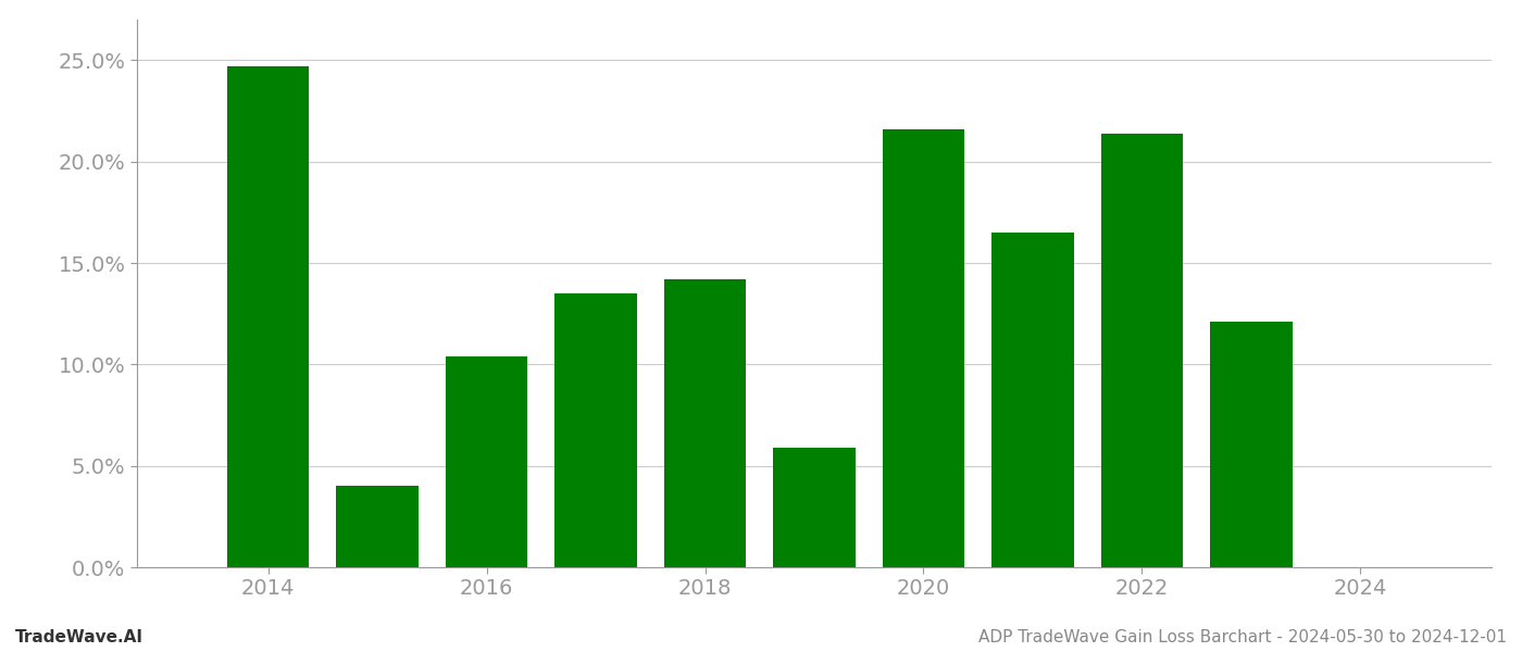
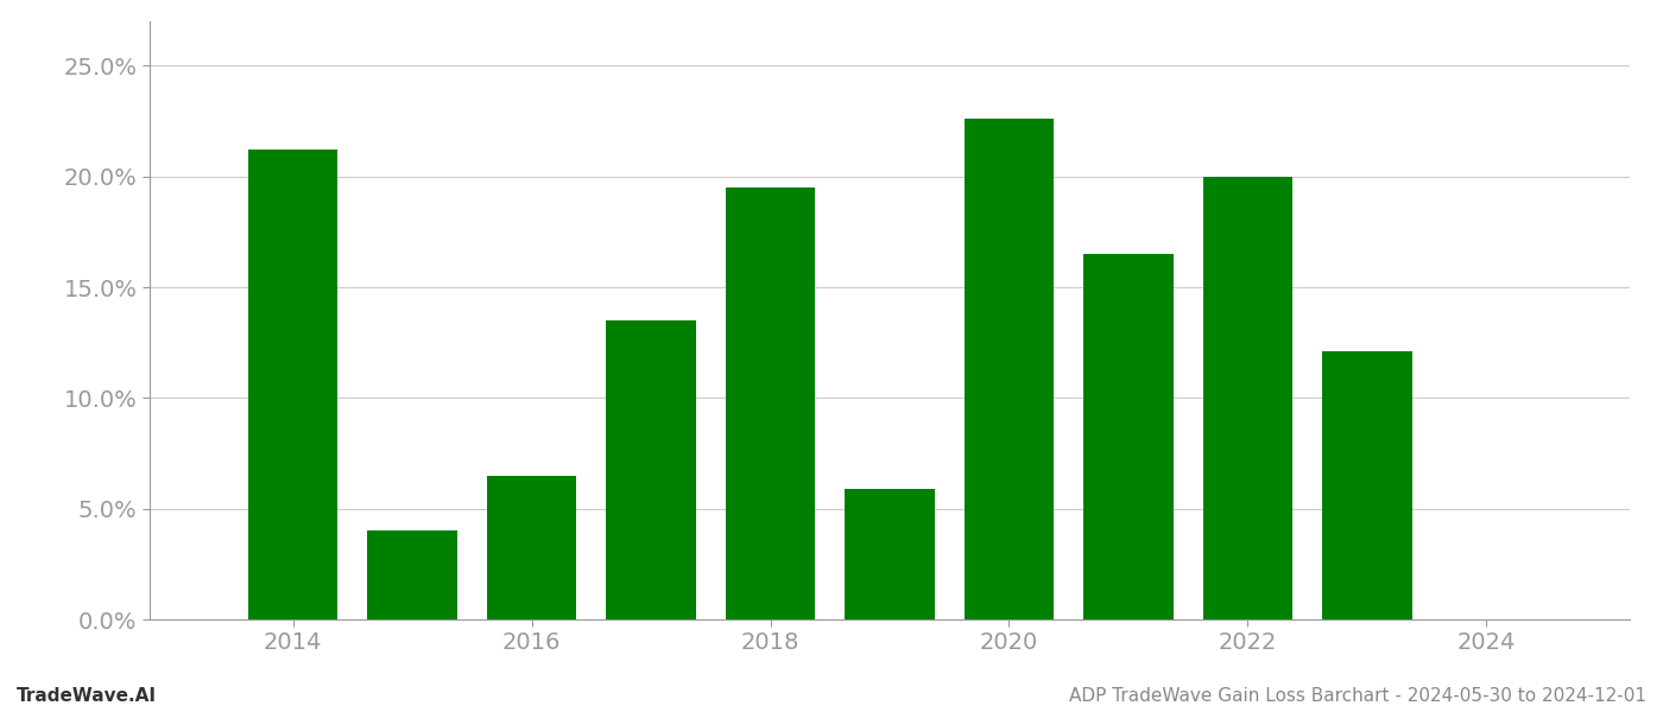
2014: 24.7% -> 21.2%
2016: 10.4% -> 6.5%
2018: 14.2% -> 19.5%
2020: 21.6% -> 22.6%
2022: 21.4% -> 20.0%
